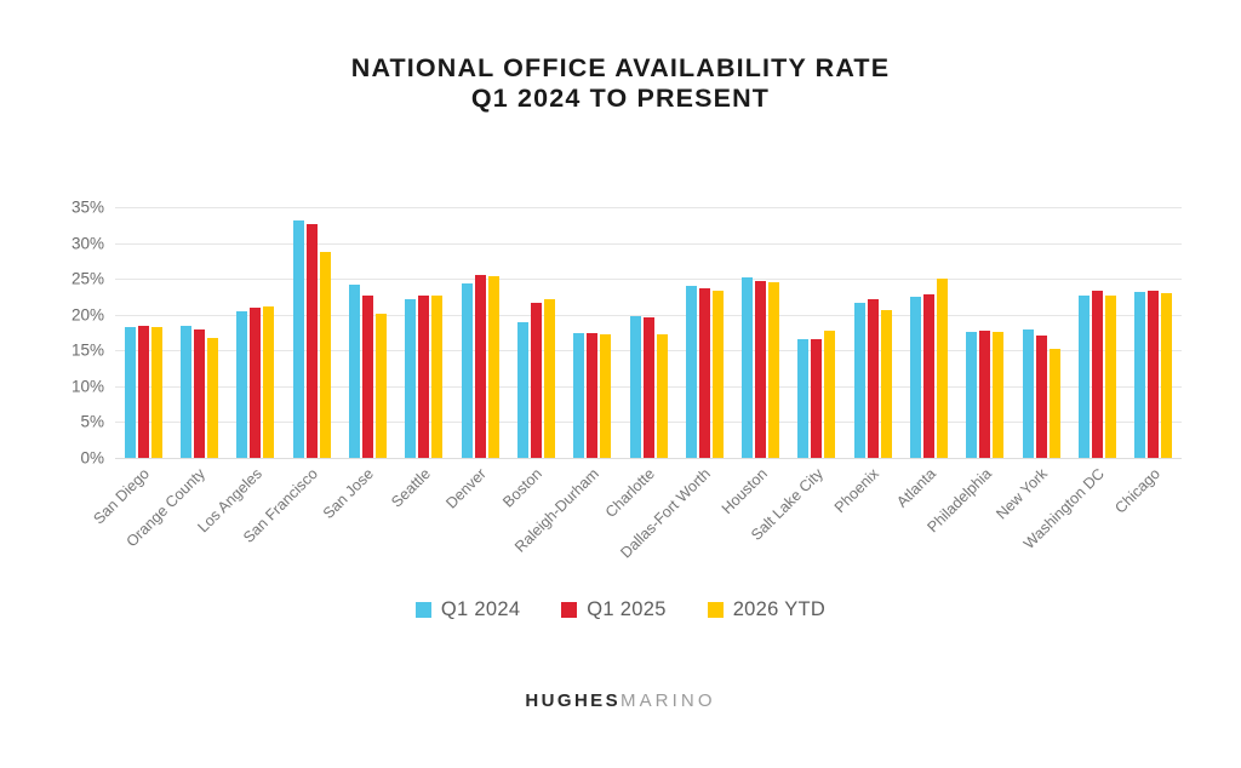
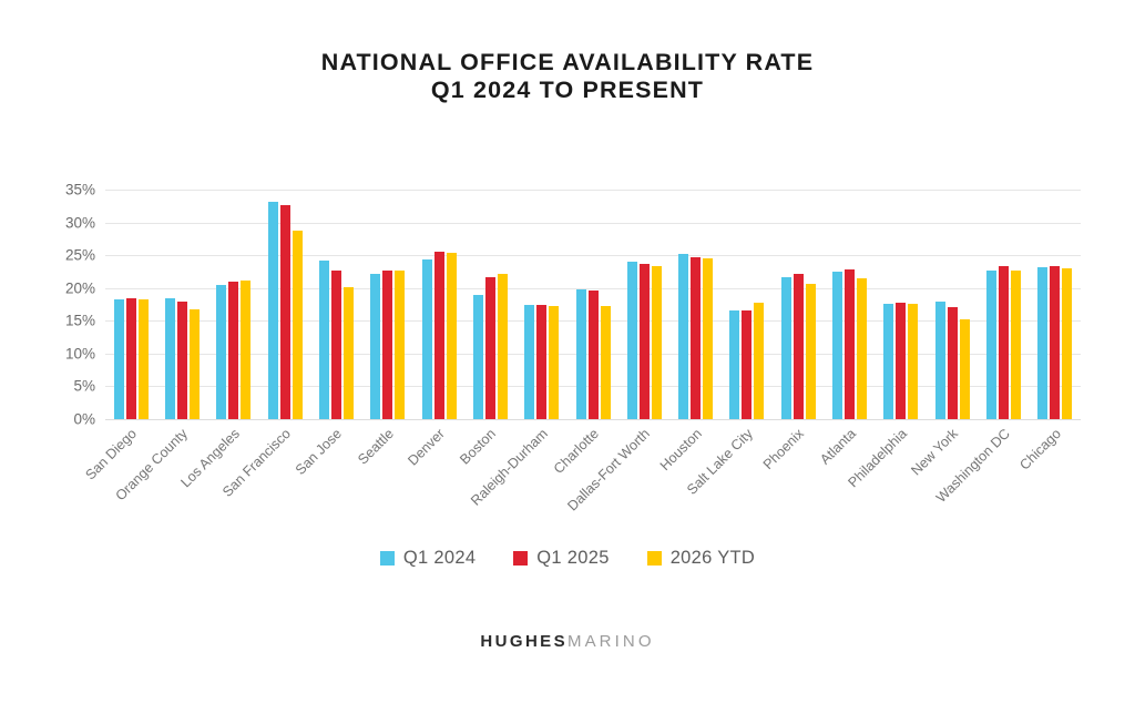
2026 YTD/Atlanta: 25% -> 22%
